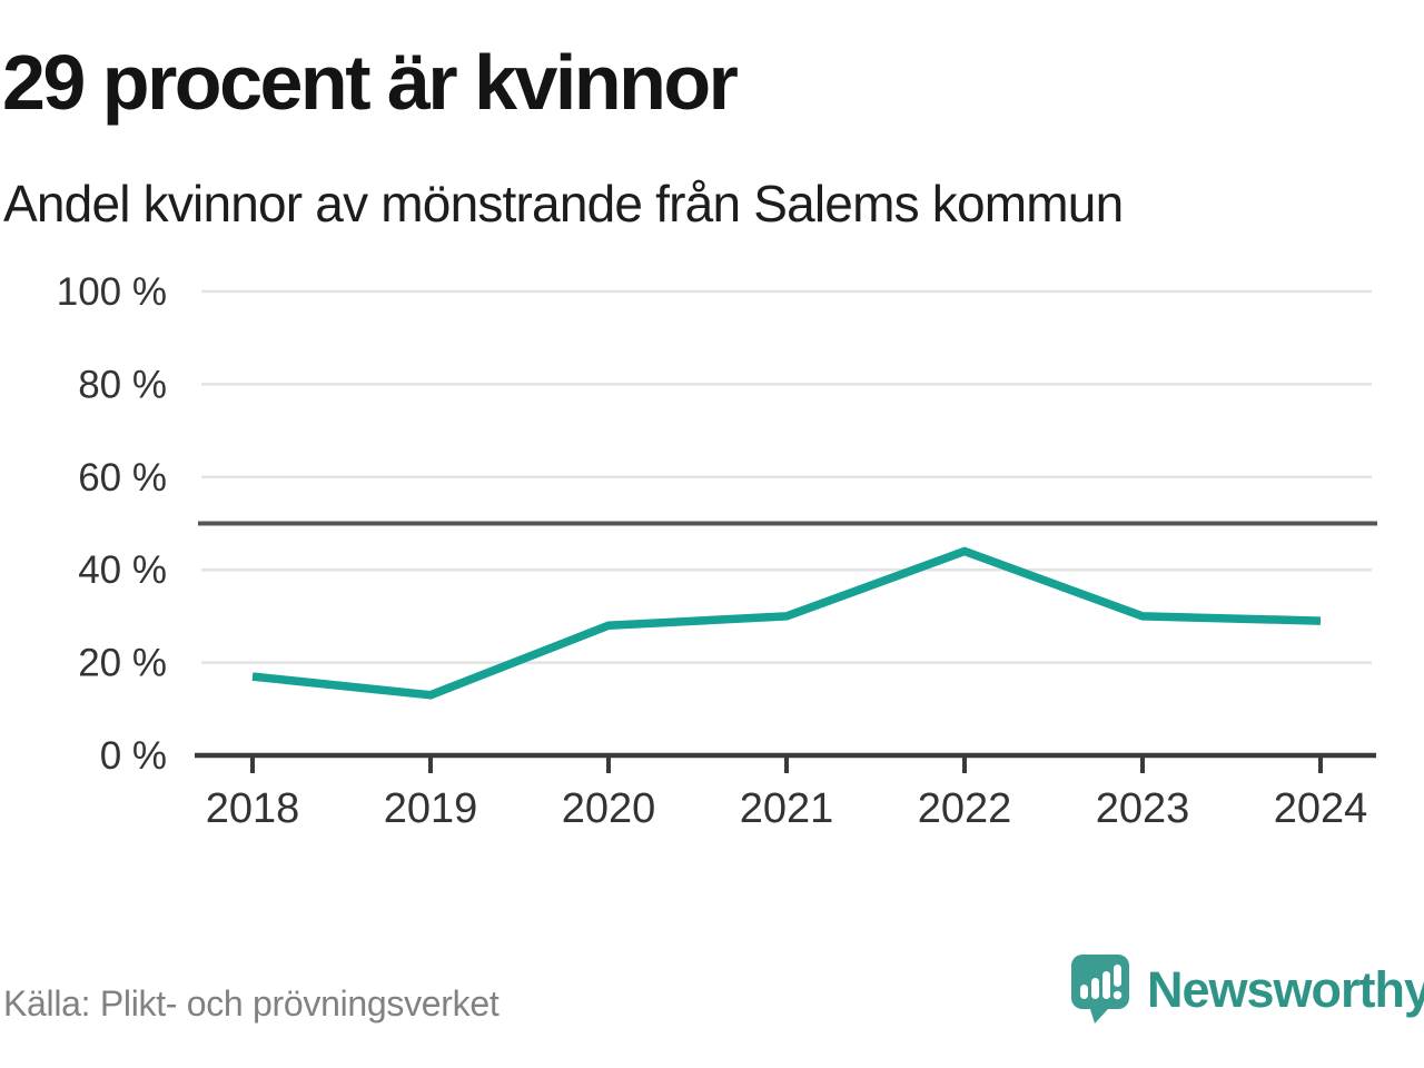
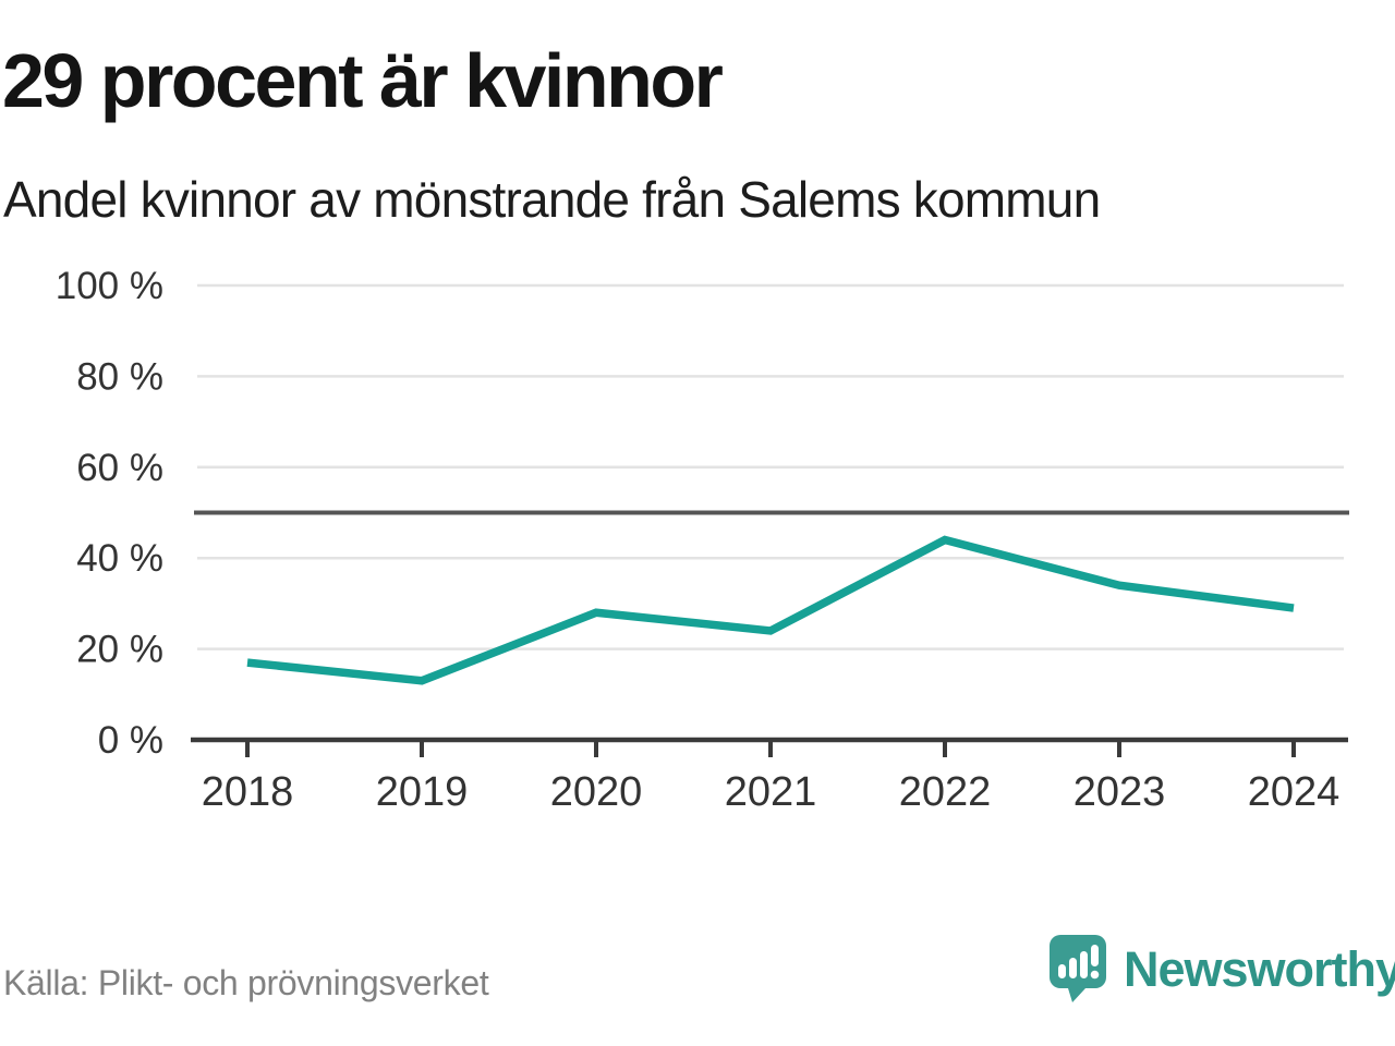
2021: 30% -> 24%
2023: 30% -> 34%
